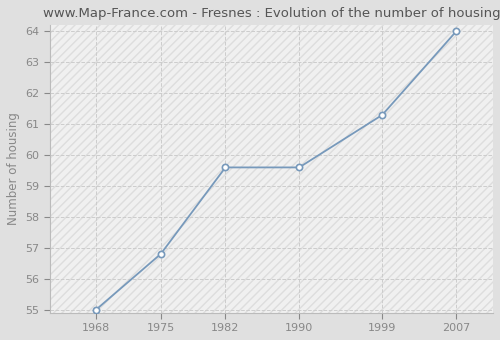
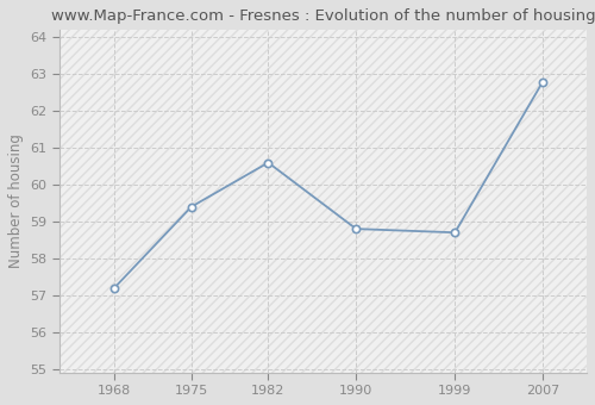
1968: 55.0 -> 57.2
1975: 56.8 -> 59.4
1982: 59.6 -> 60.6
1990: 59.6 -> 58.8
1999: 61.3 -> 58.7
2007: 64.0 -> 62.8
